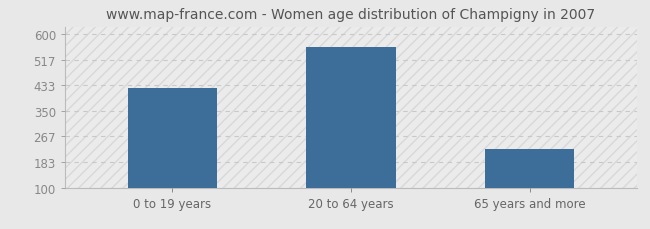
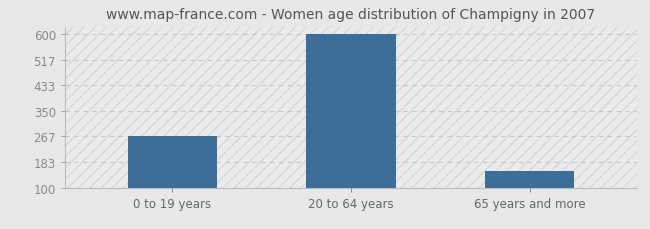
0 to 19 years: 425 -> 267
20 to 64 years: 560 -> 600
65 years and more: 225 -> 155
